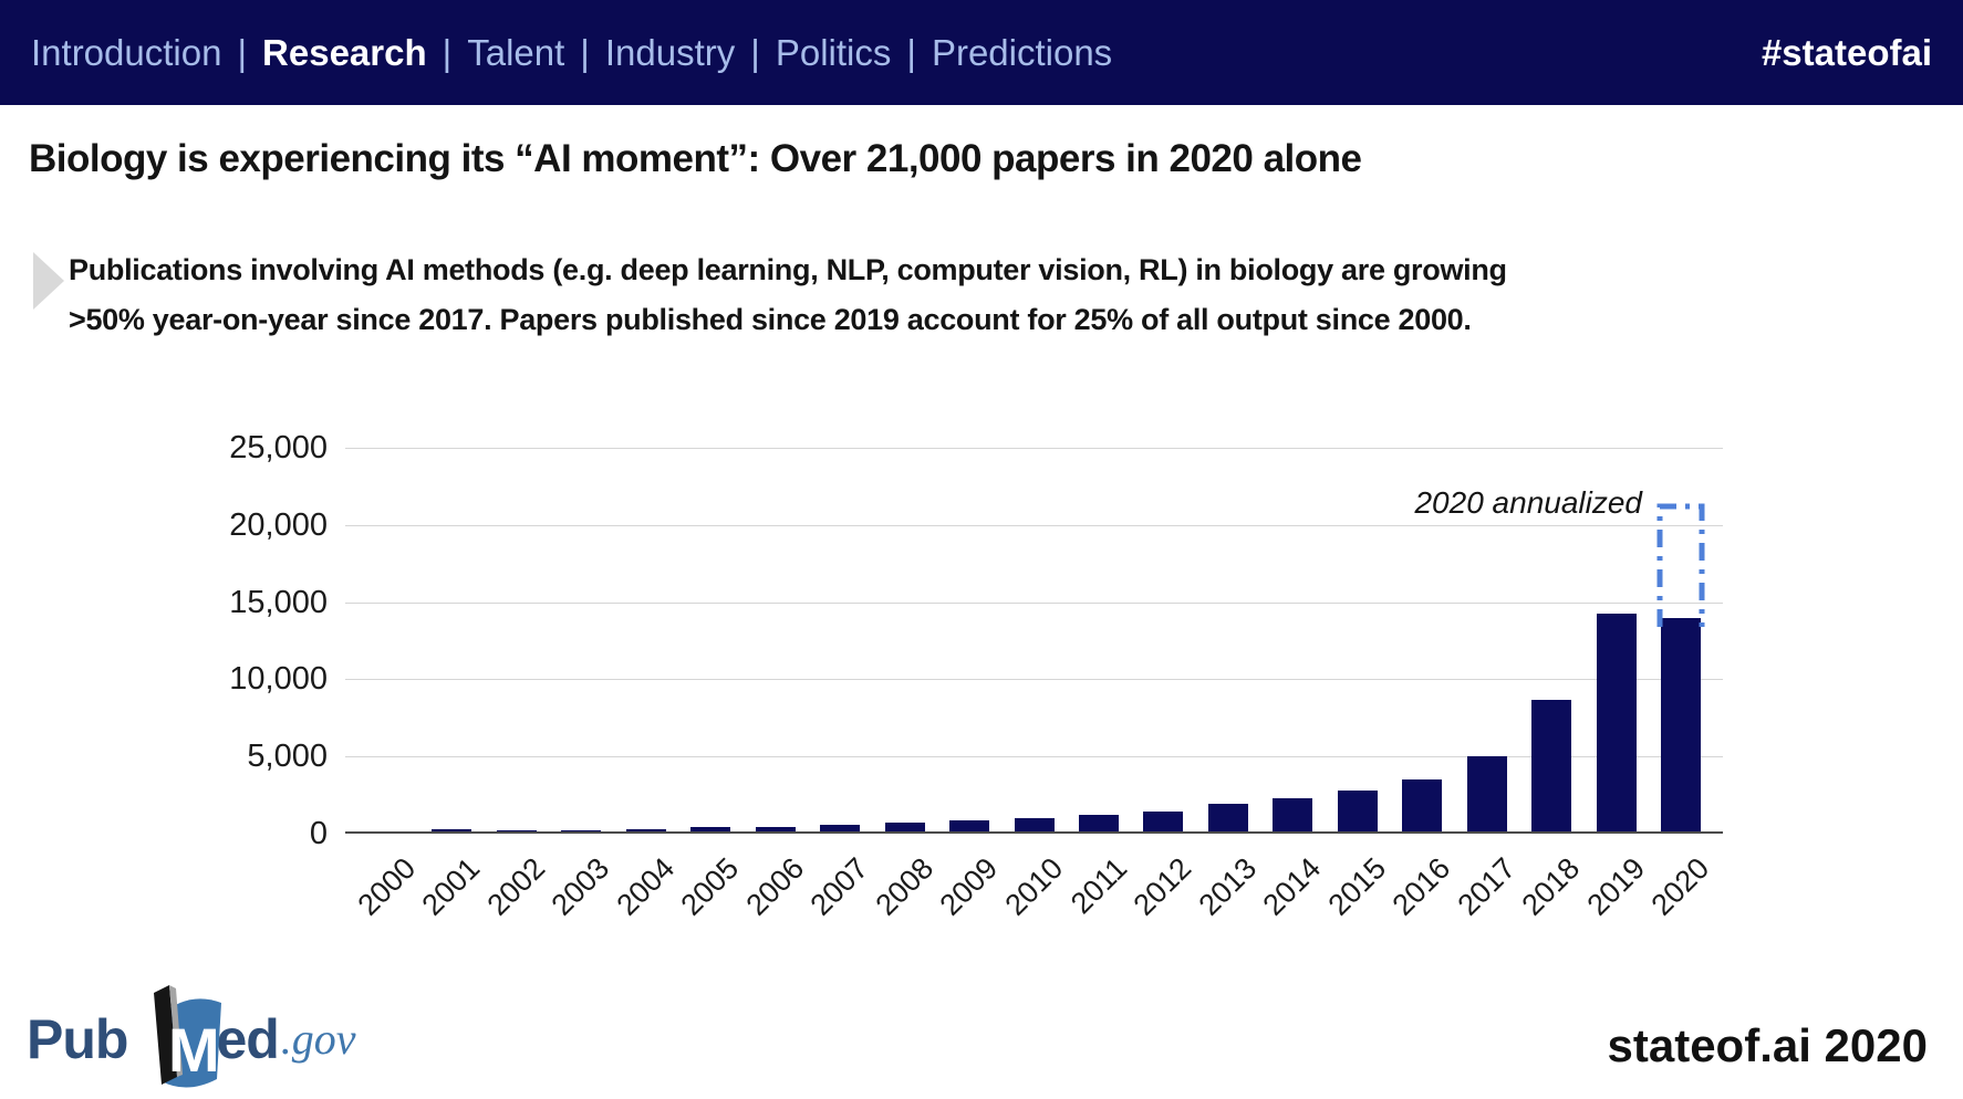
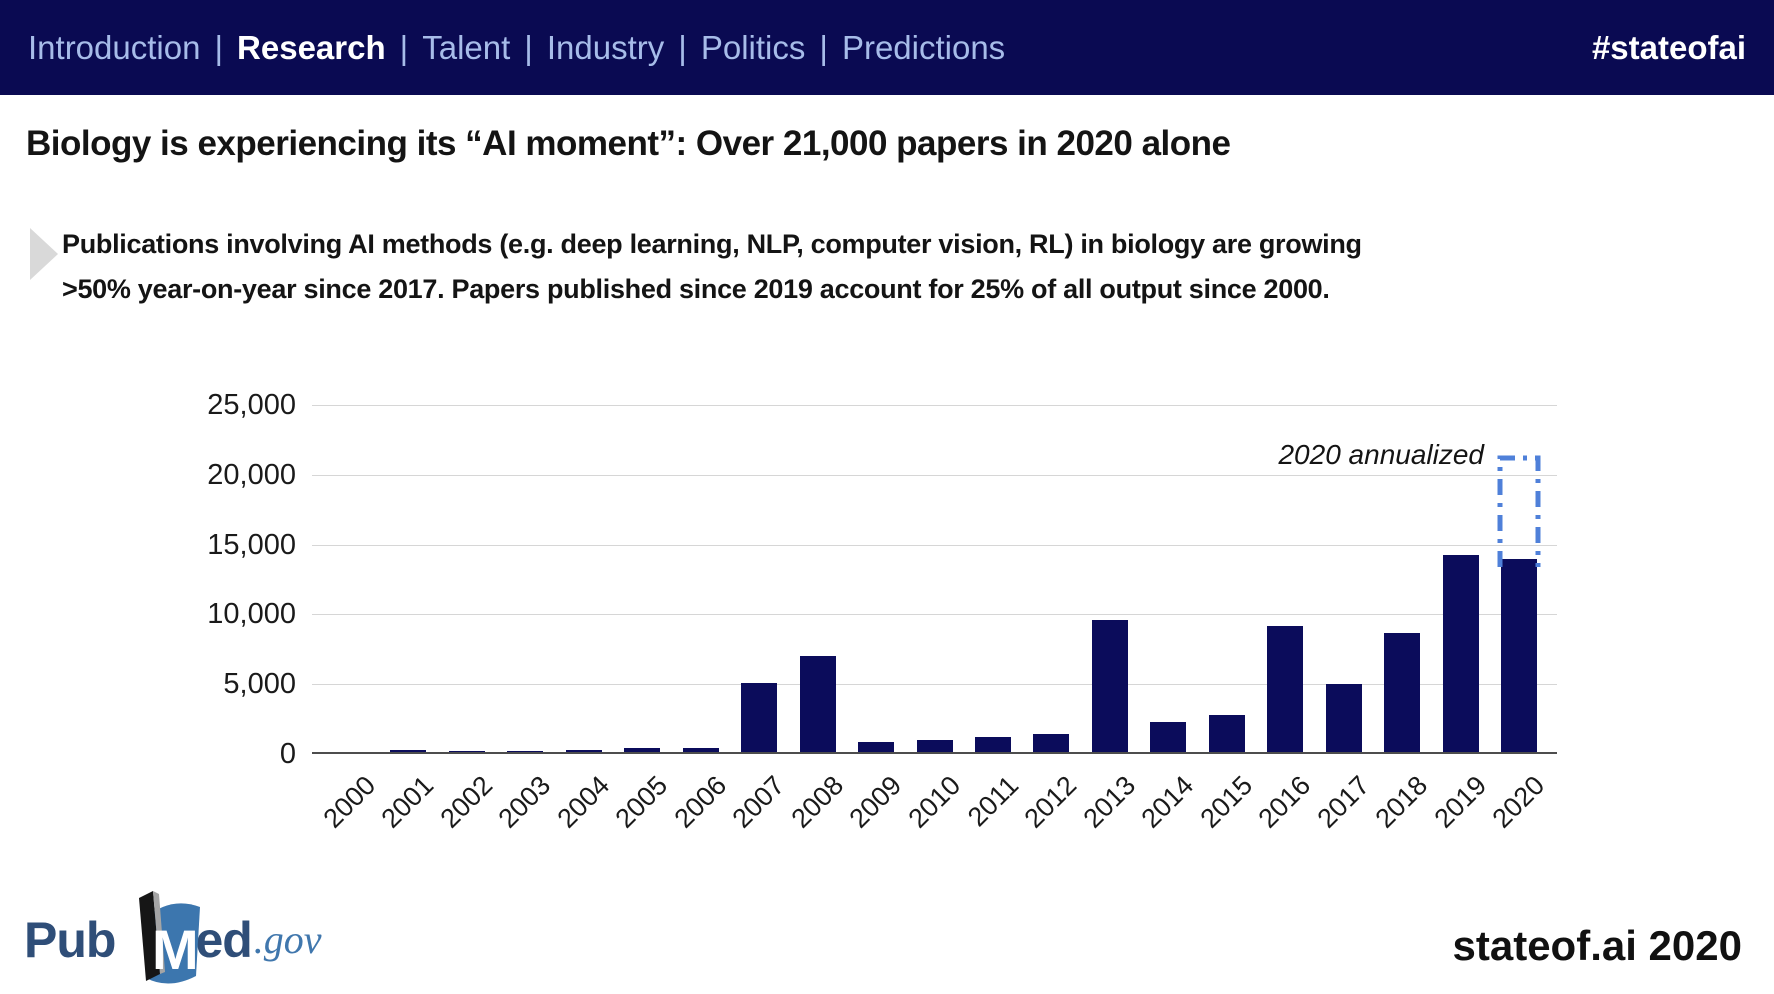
2007: 600 -> 5100
2008: 700 -> 7000
2013: 1900 -> 9600
2016: 3500 -> 9200
